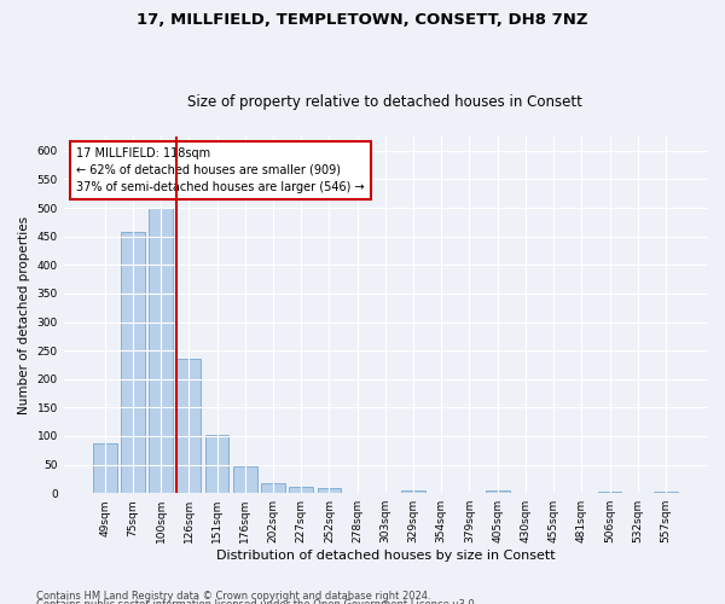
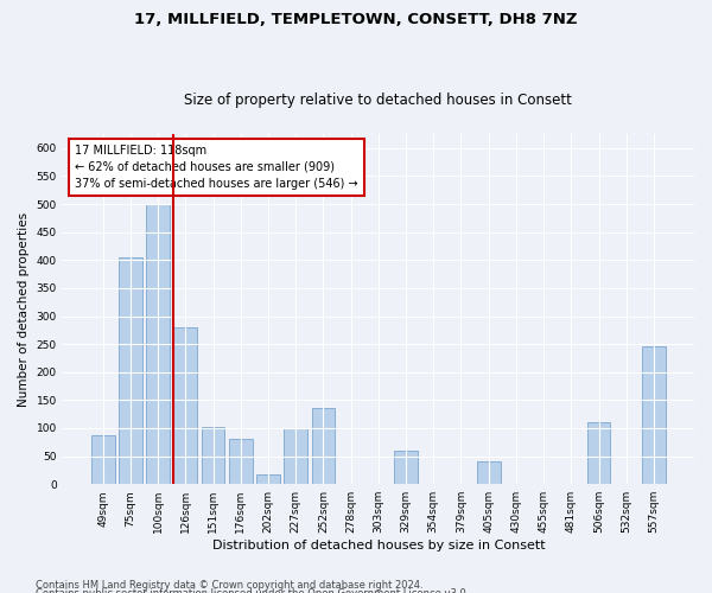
75sqm: 458 -> 405
126sqm: 235 -> 280
176sqm: 46 -> 80
227sqm: 12 -> 100
252sqm: 8 -> 135
329sqm: 5 -> 60
405sqm: 5 -> 40
506sqm: 3 -> 110
557sqm: 3 -> 245
